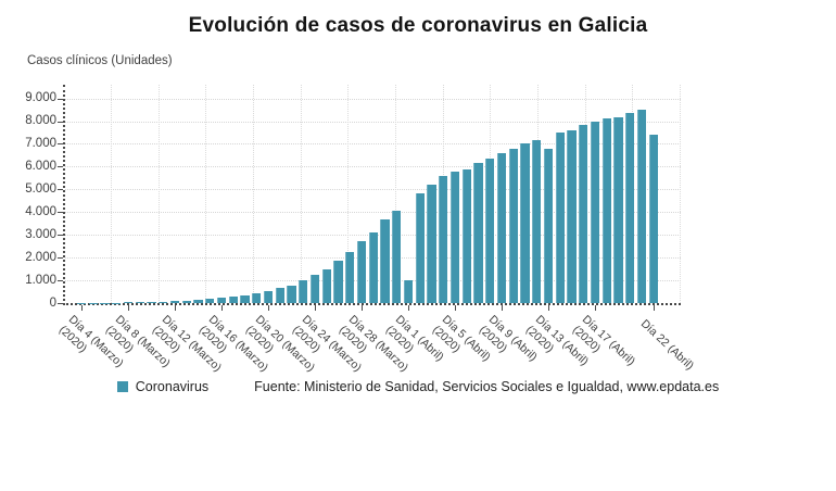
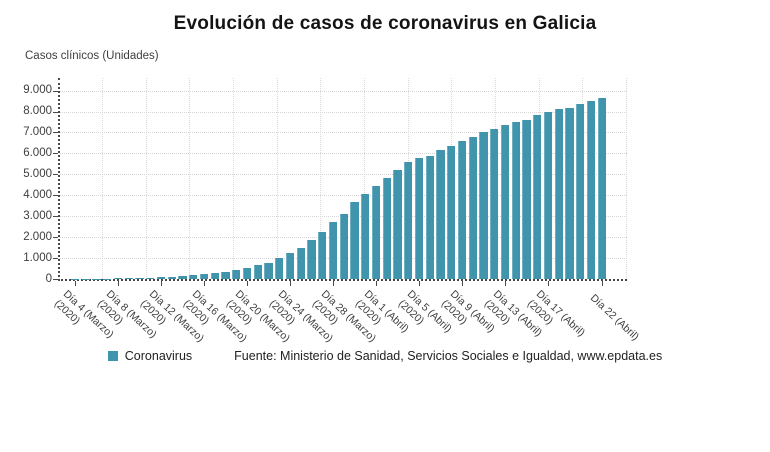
Día 1 (Abril): 1000 -> 4400
Día 13 (Abril): 6800 -> 7300
Día 22 (Abril): 7400 -> 8700
